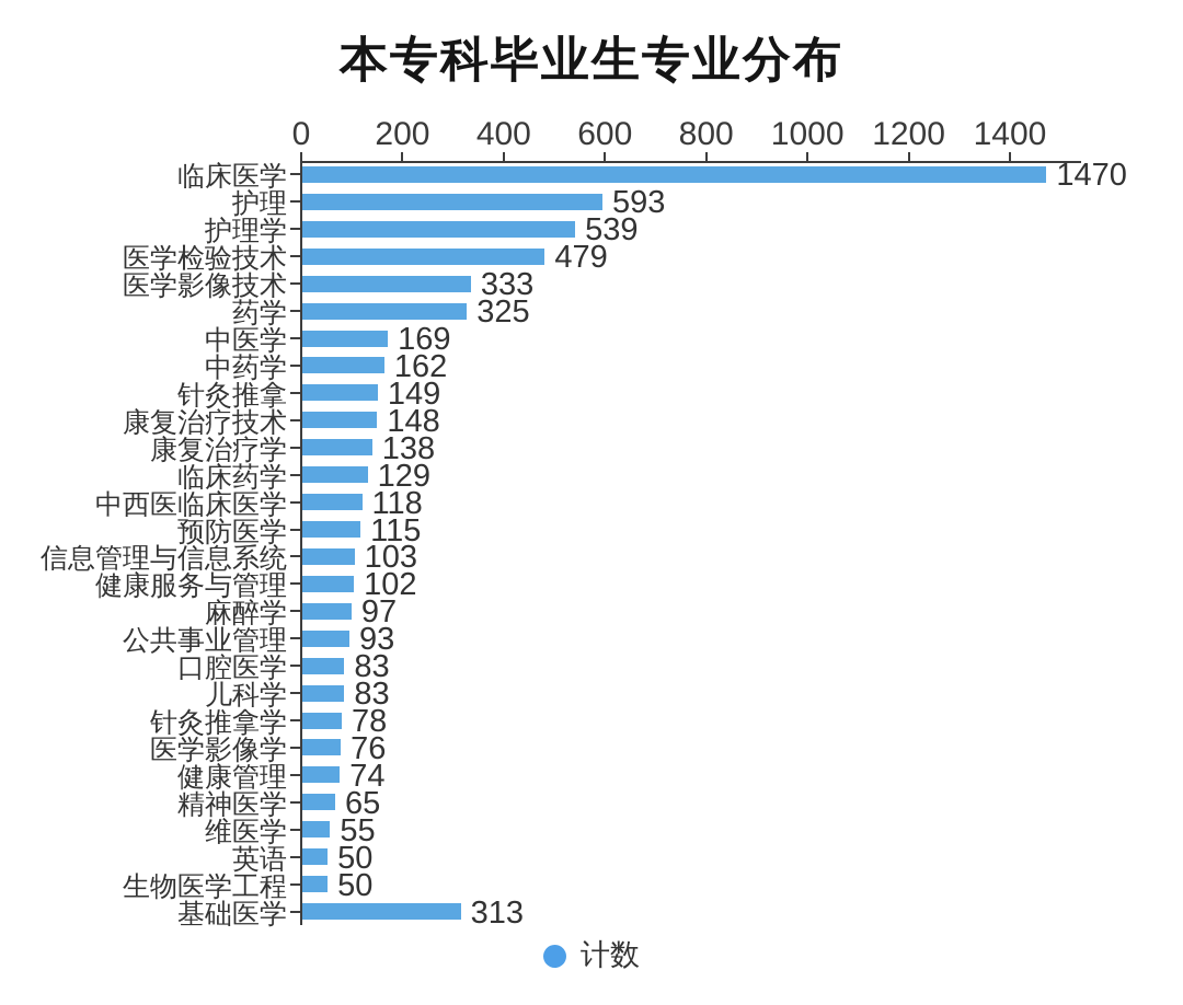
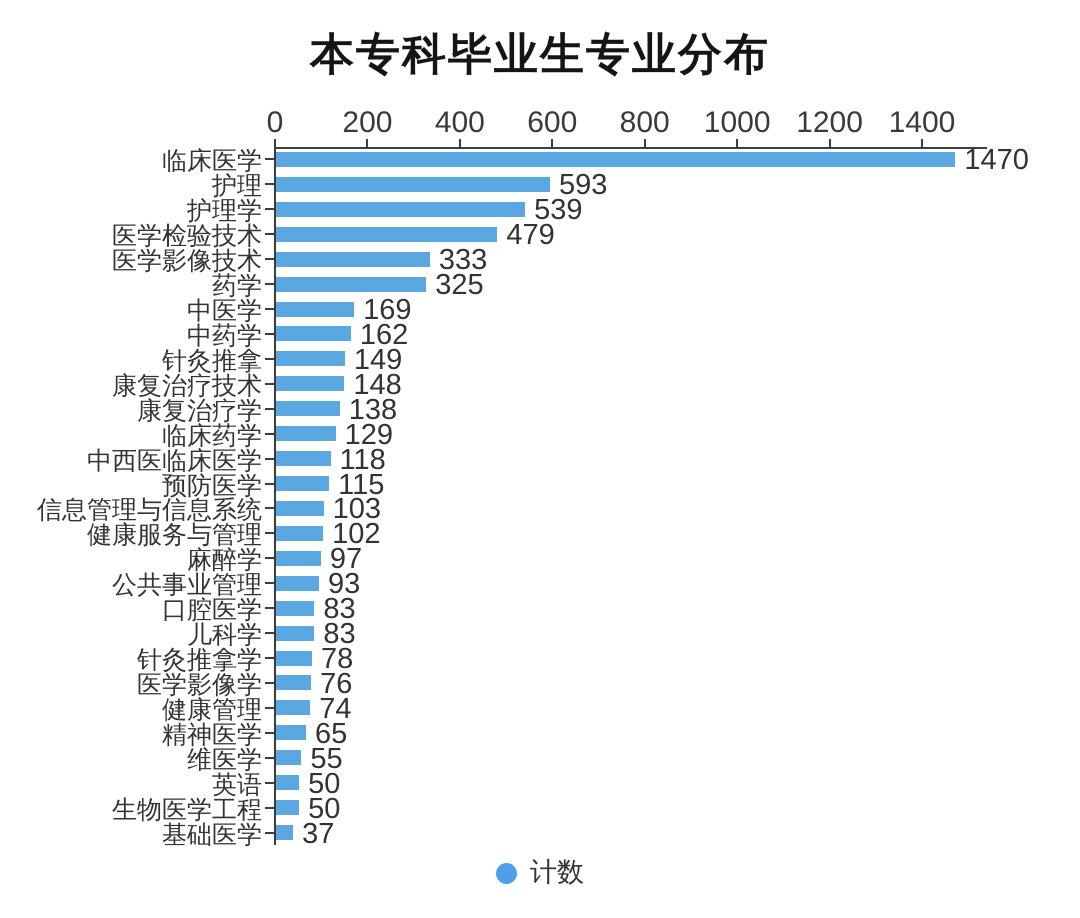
基础医学: 313 -> 37
